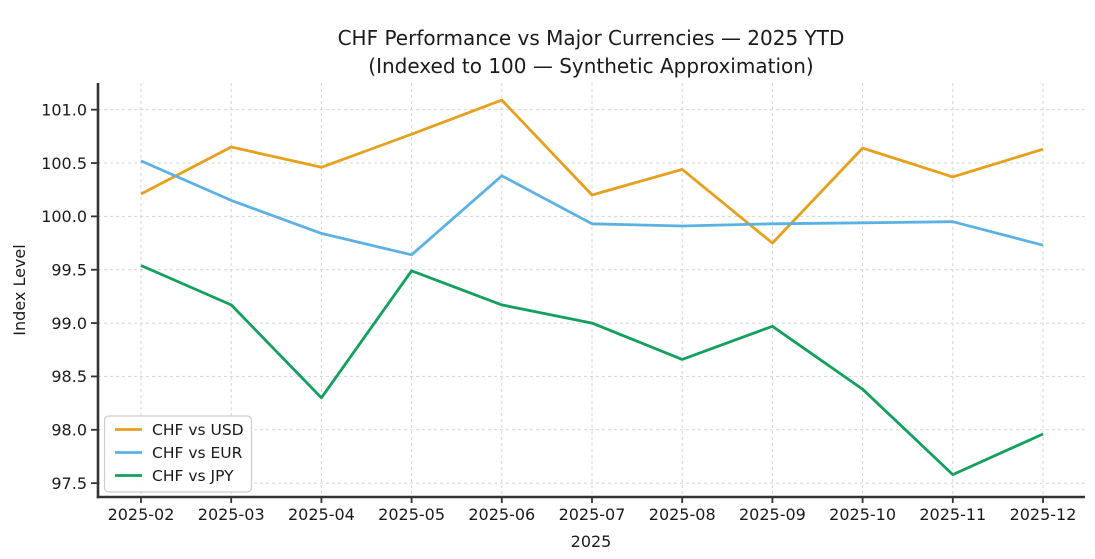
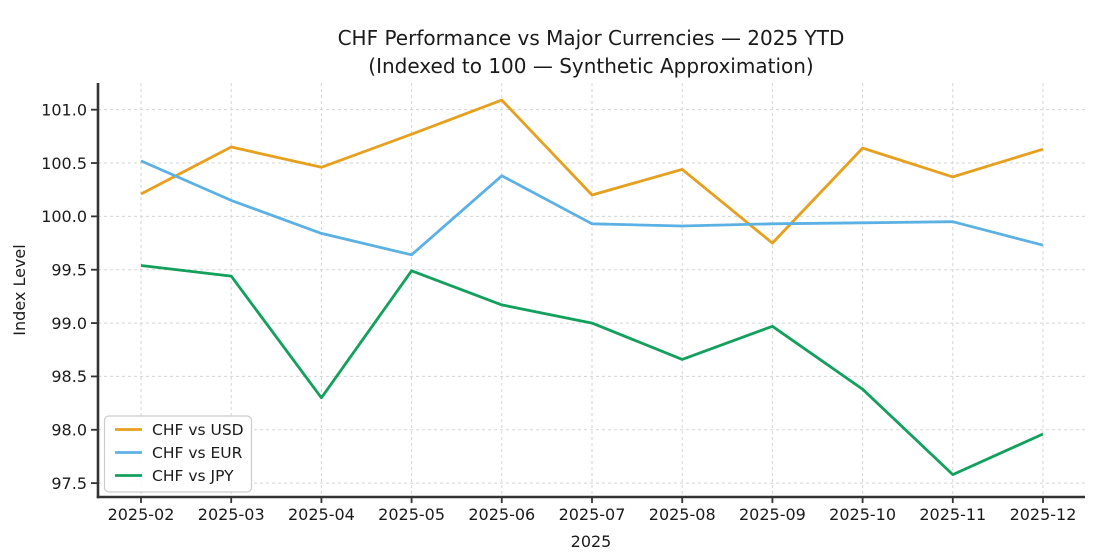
CHF vs JPY/2025-03: 99.17 -> 99.44
